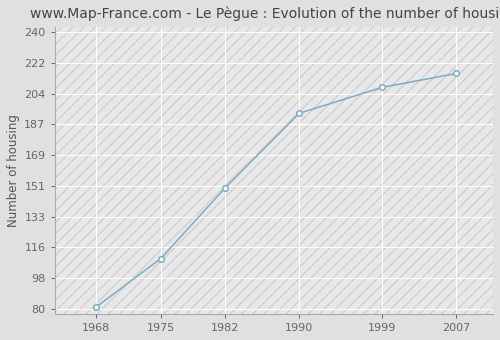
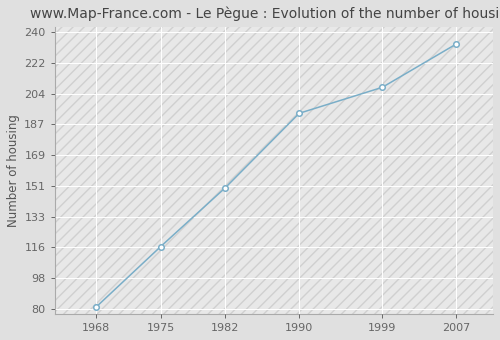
1975: 109 -> 116
2007: 216 -> 233
